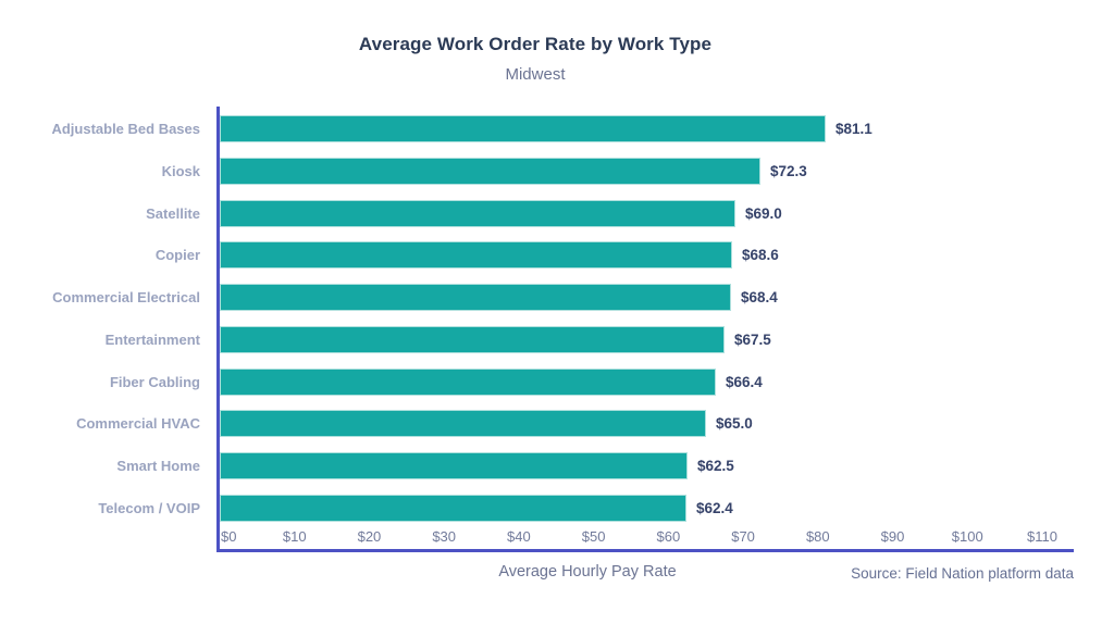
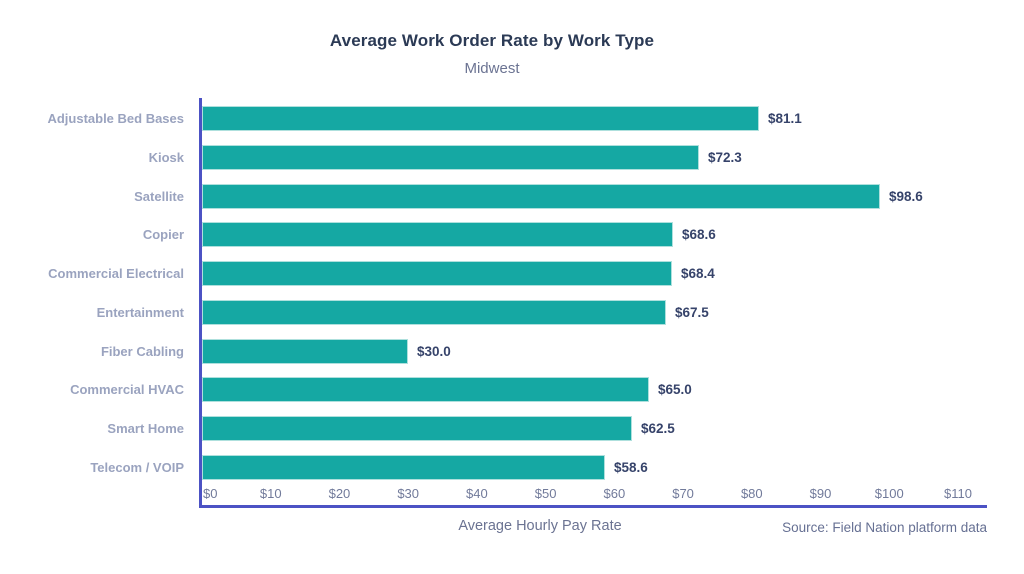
Satellite: $69.0 -> $98.6
Fiber Cabling: $66.4 -> $30.0
Telecom / VOIP: $62.4 -> $58.6
